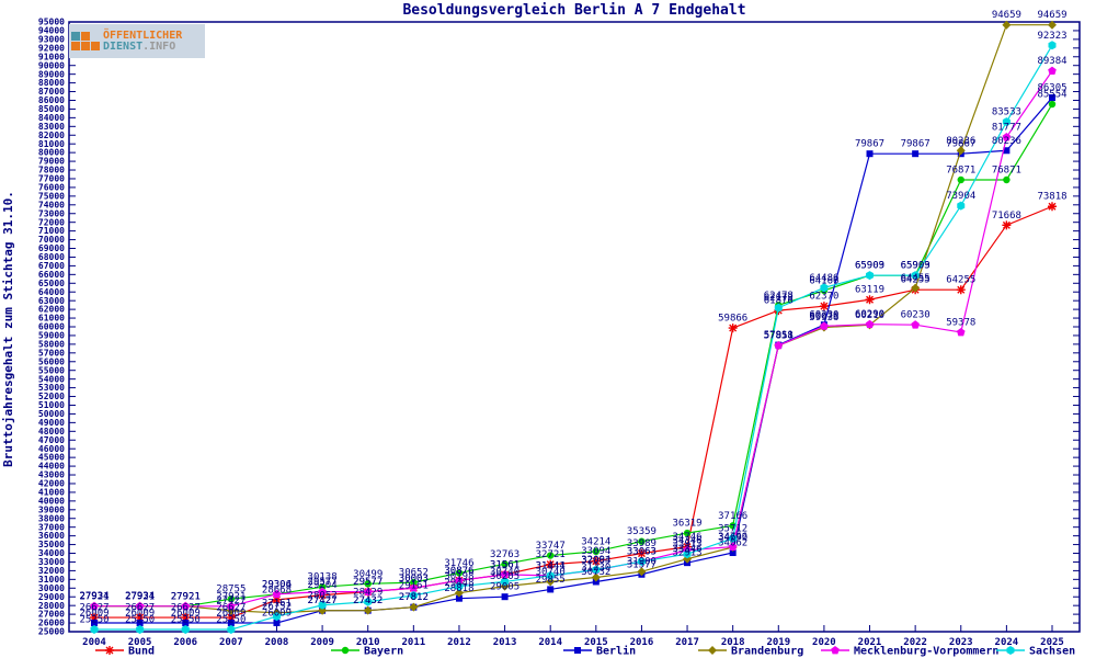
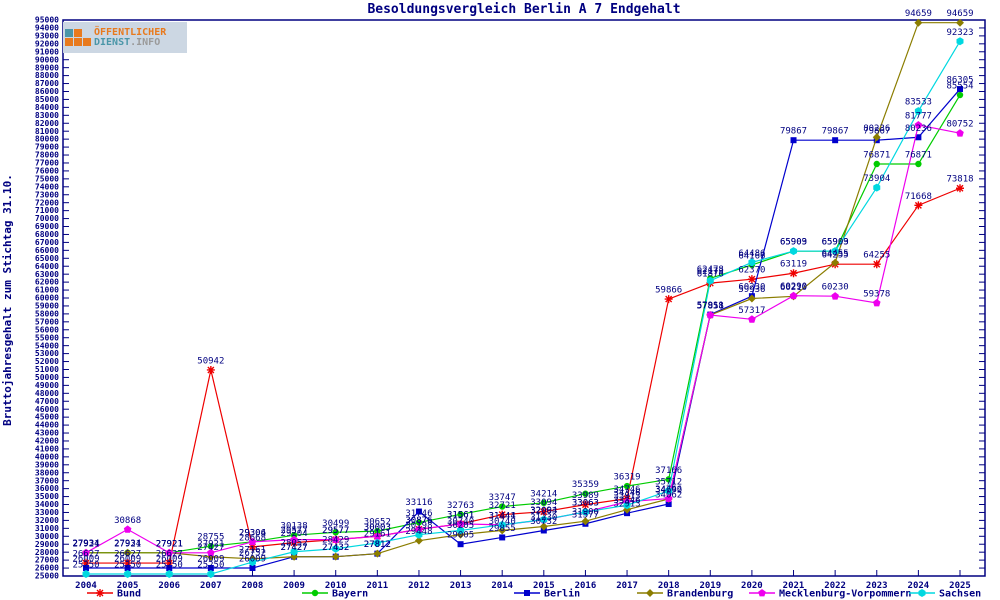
Mecklenburg-Vorpommern/2005: 27934 -> 30868
Bund/2007: 26627 -> 50942
Berlin/2012: 28818 -> 33116
Mecklenburg-Vorpommern/2020: 60075 -> 57317
Mecklenburg-Vorpommern/2025: 89384 -> 80752
